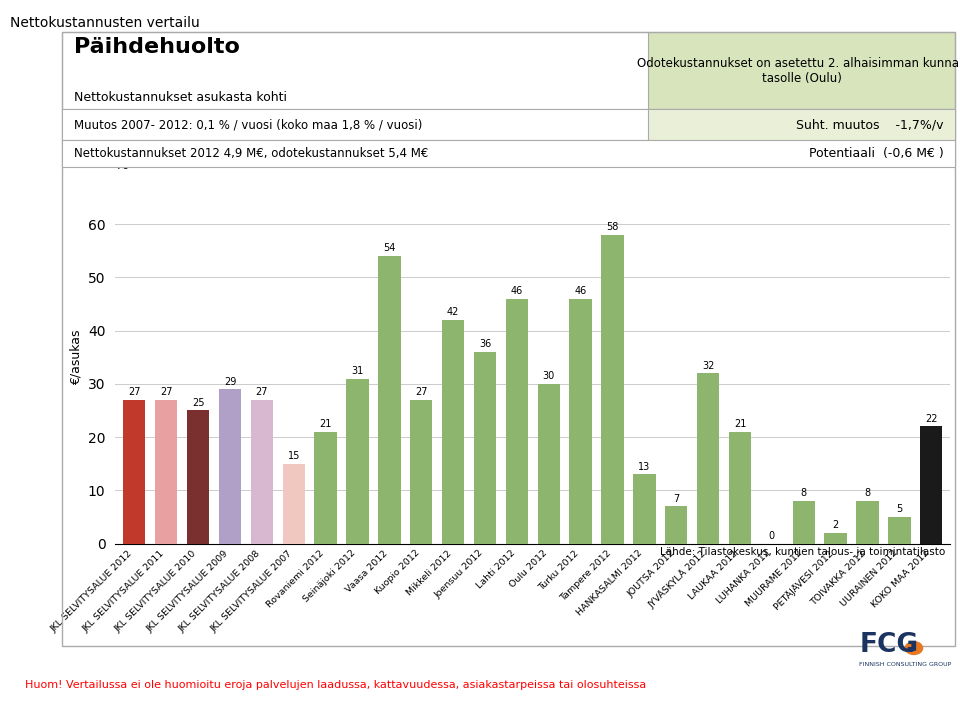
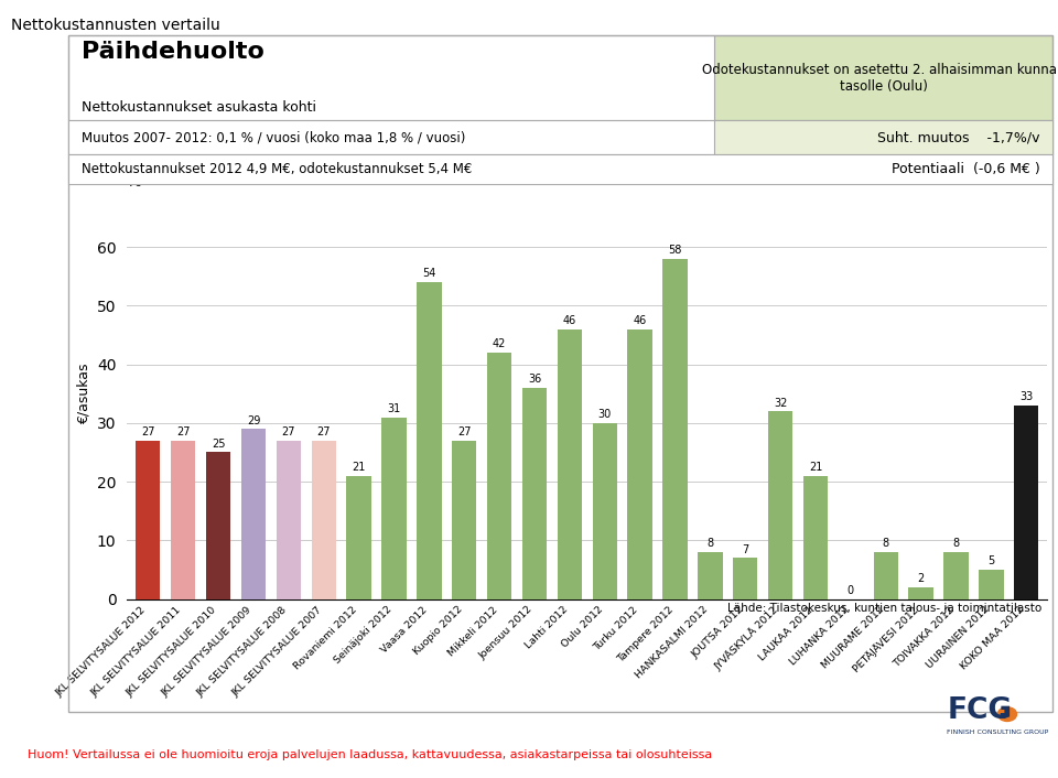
JKL SELVITYSALUE 2007: 15 -> 27
HANKASALMI 2012: 13 -> 8
KOKO MAA 2012: 22 -> 33
